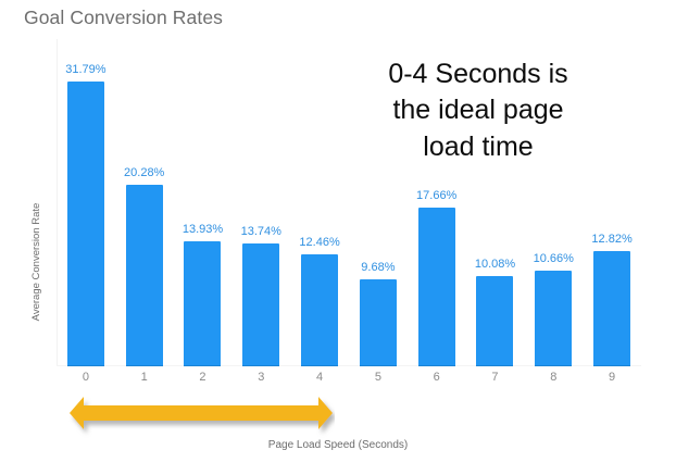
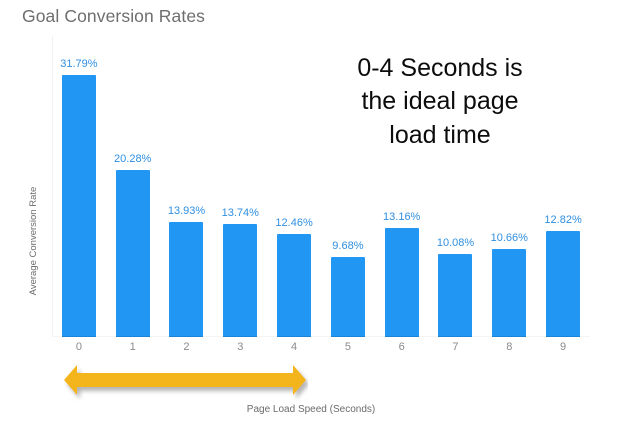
6: 17.66% -> 13.16%
